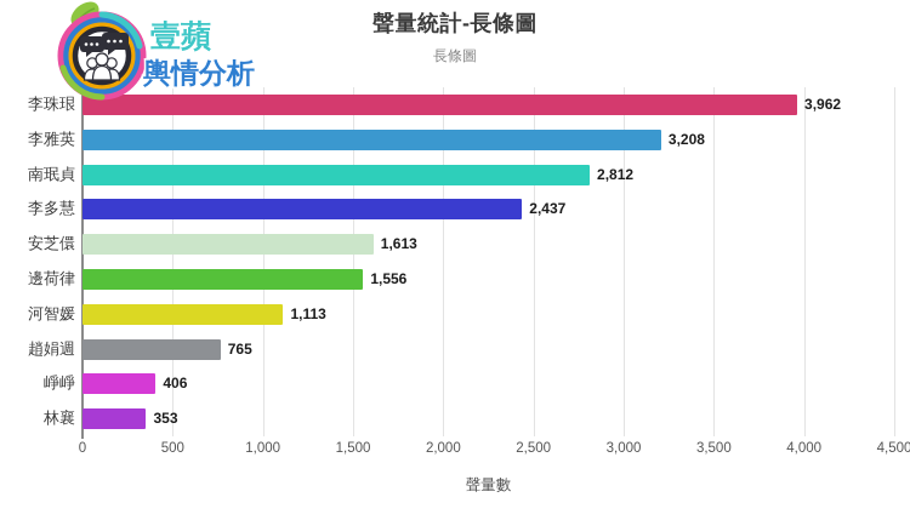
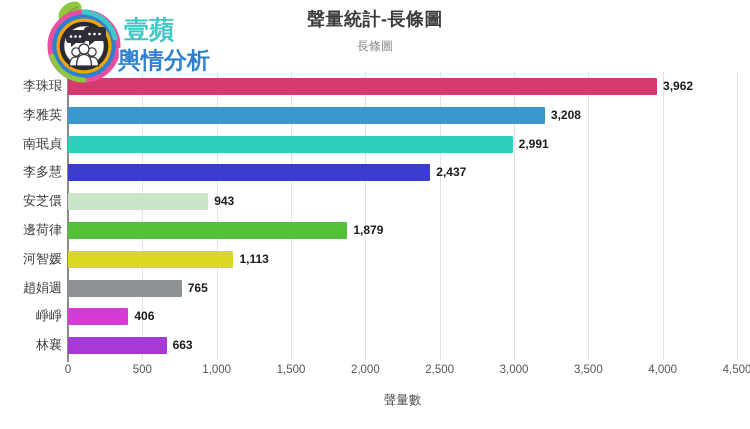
南珉貞: 2,812 -> 2,991
安芝儇: 1,613 -> 943
邊荷律: 1,556 -> 1,879
林襄: 353 -> 663
